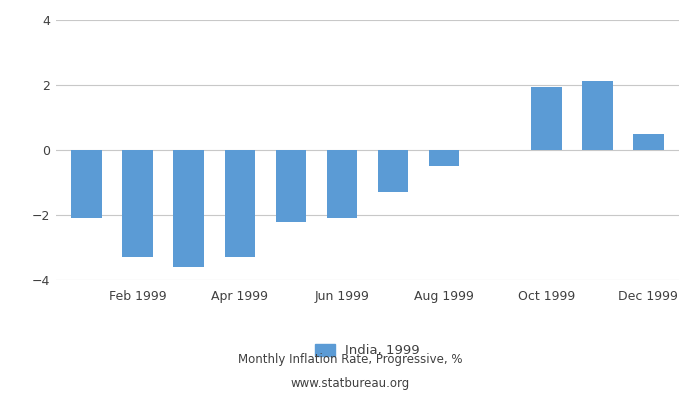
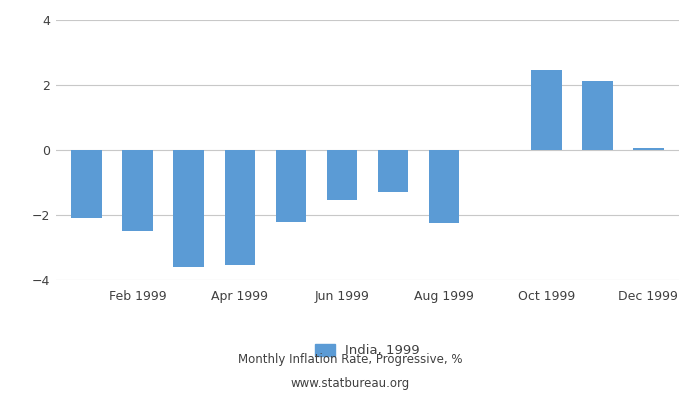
Feb 1999: -3.30 -> -2.50
Apr 1999: -3.30 -> -3.55
Jun 1999: -2.10 -> -1.55
Aug 1999: -0.50 -> -2.25
Oct 1999: 1.93 -> 2.45
Dec 1999: 0.50 -> 0.05
